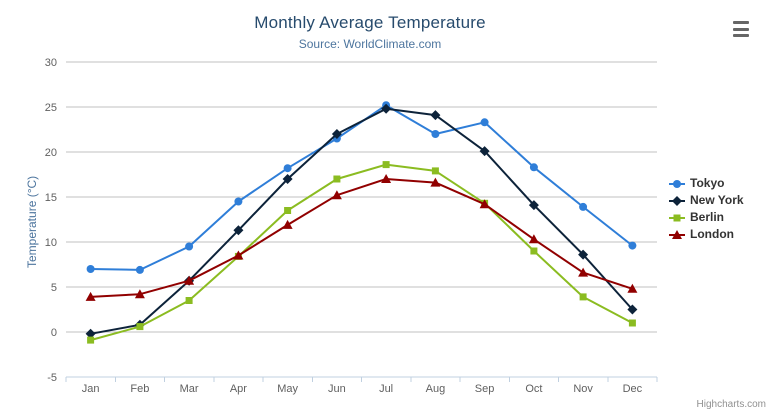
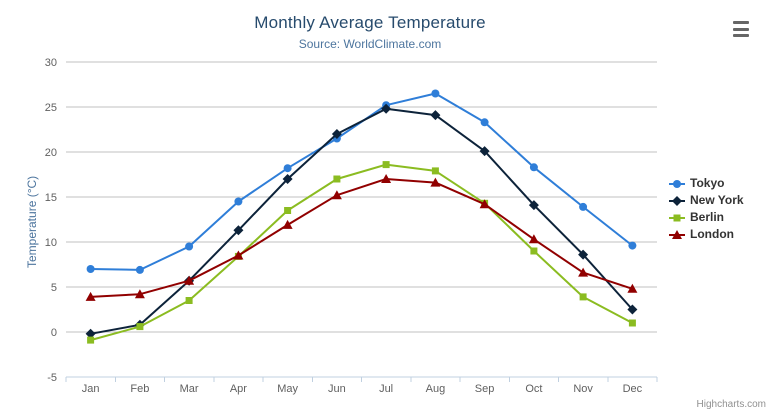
Tokyo/Aug: 22 -> 26
